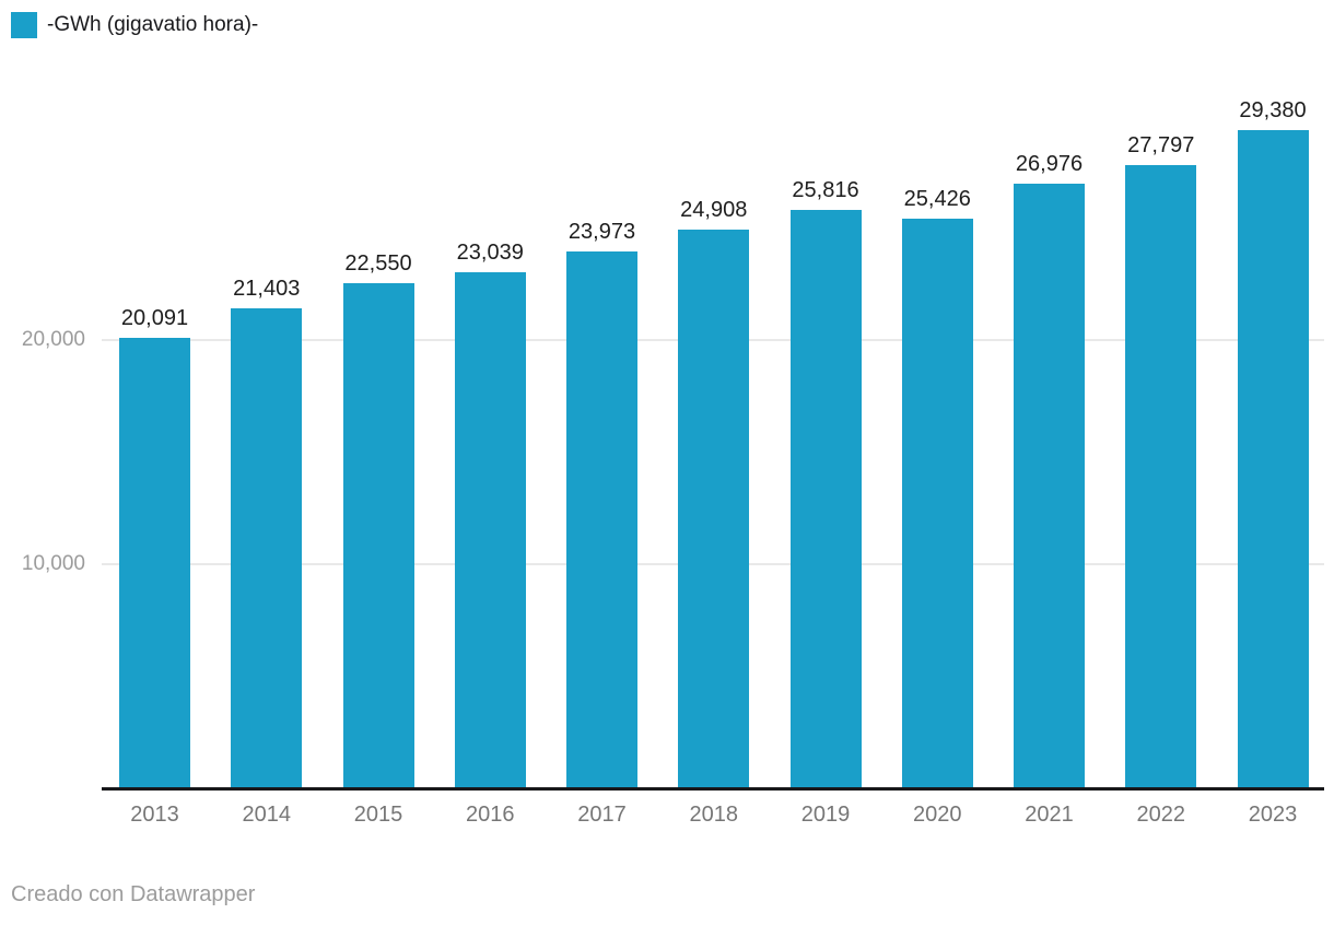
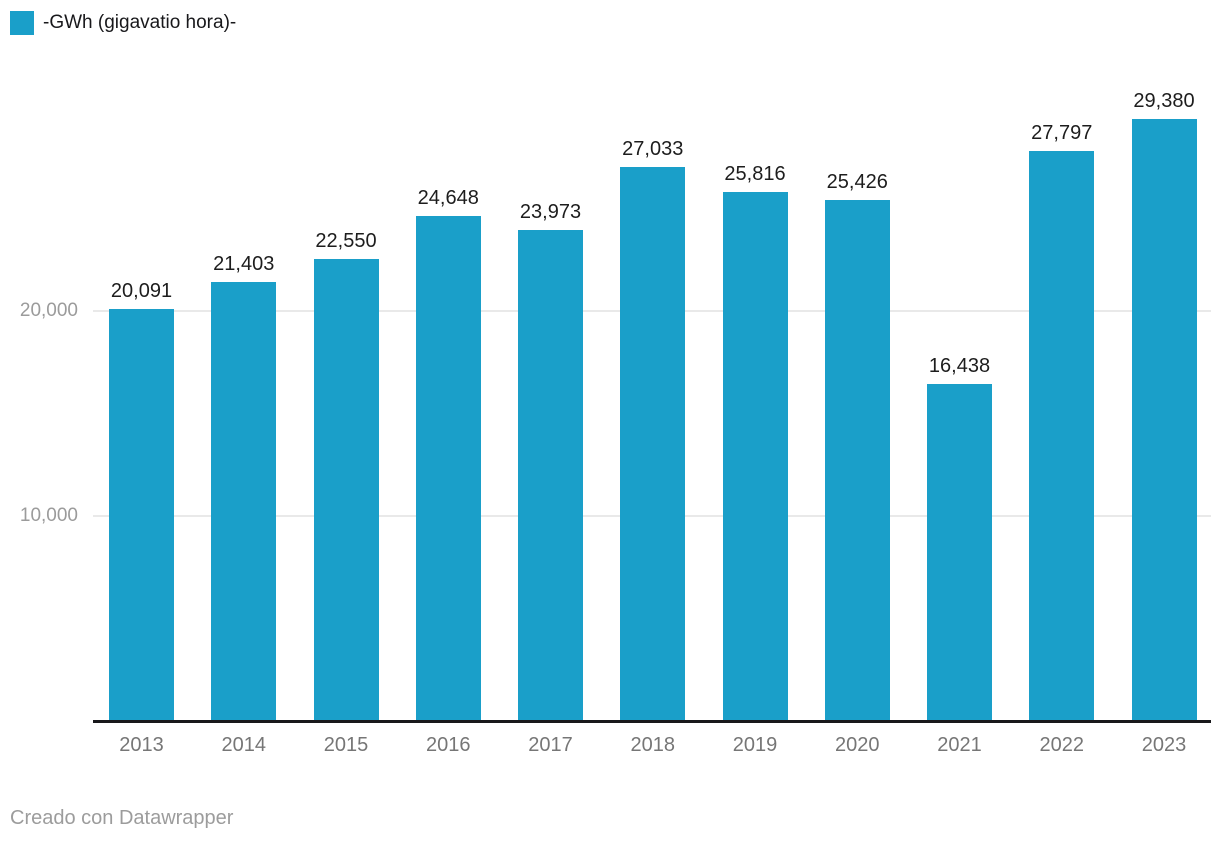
2016: 23,039 -> 24,648
2018: 24,908 -> 27,033
2021: 26,976 -> 16,438
